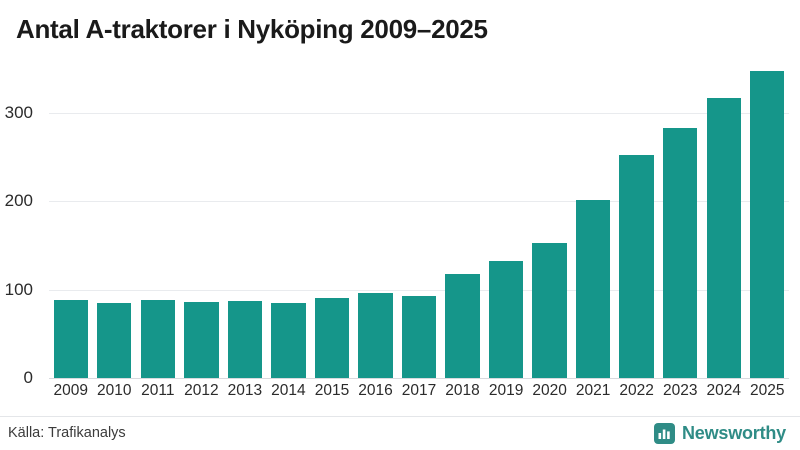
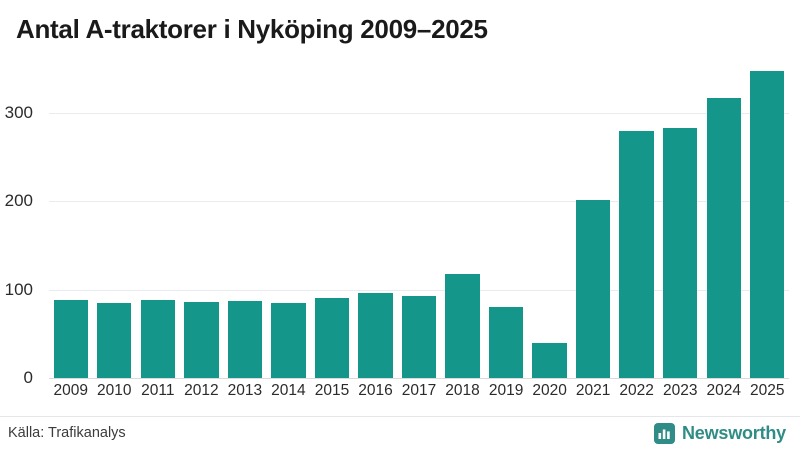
2019: 130 -> 80
2020: 150 -> 40
2022: 250 -> 280
